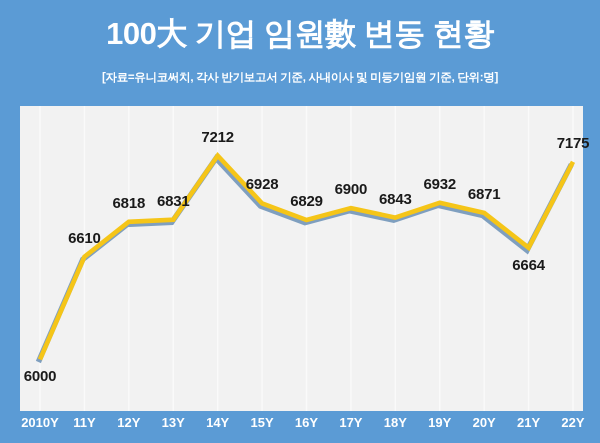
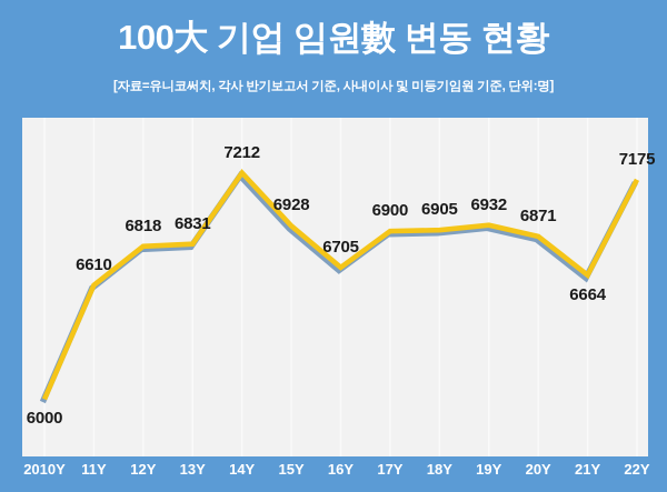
16Y: 6829 -> 6705
18Y: 6843 -> 6905
